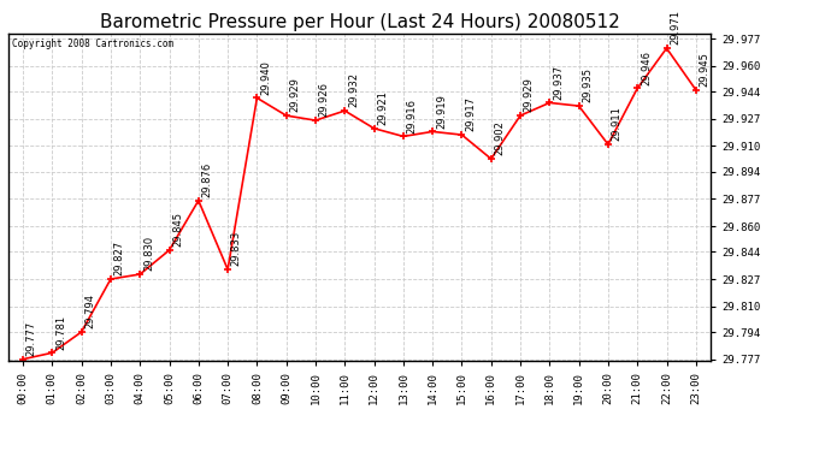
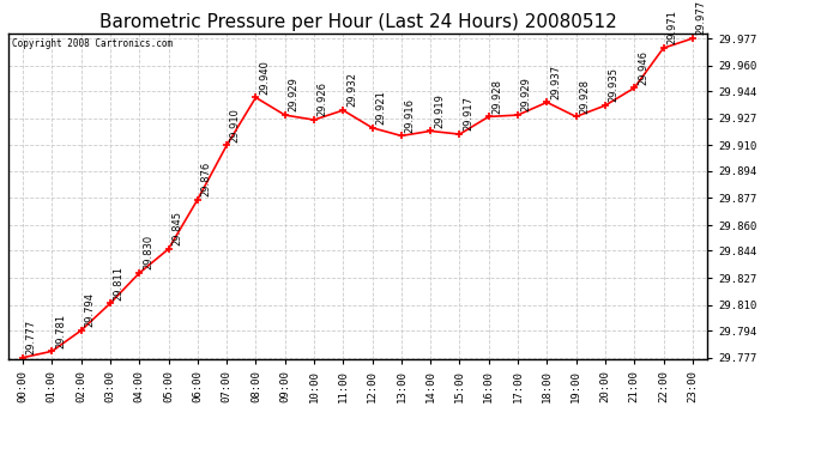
03:00: 29.827 -> 29.811
07:00: 29.833 -> 29.910
16:00: 29.902 -> 29.928
19:00: 29.935 -> 29.928
20:00: 29.911 -> 29.935
23:00: 29.945 -> 29.977
